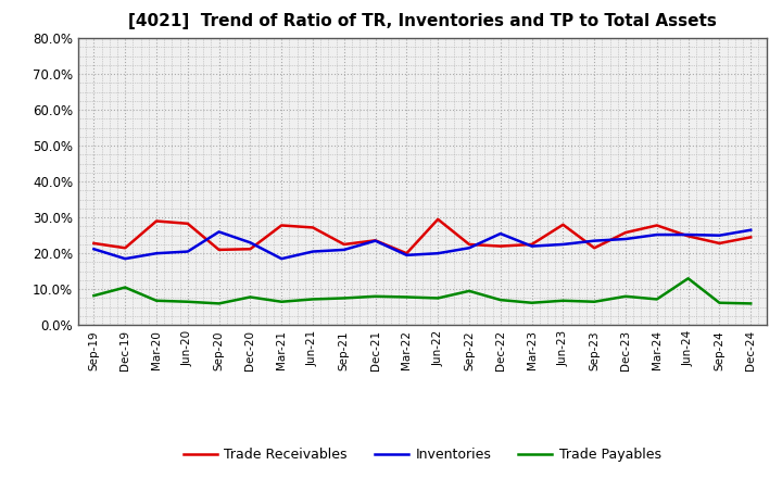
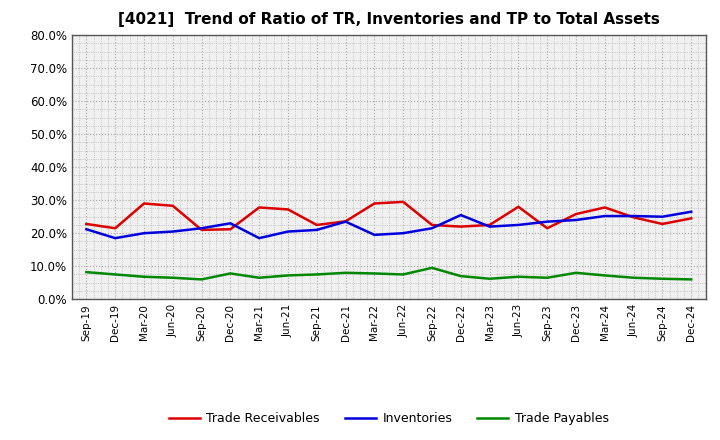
Trade Payables/Dec-19: 10.5% -> 7.5%
Inventories/Sep-20: 26.0% -> 21.5%
Trade Receivables/Mar-22: 20.0% -> 29.0%
Trade Payables/Jun-24: 13.0% -> 6.5%
